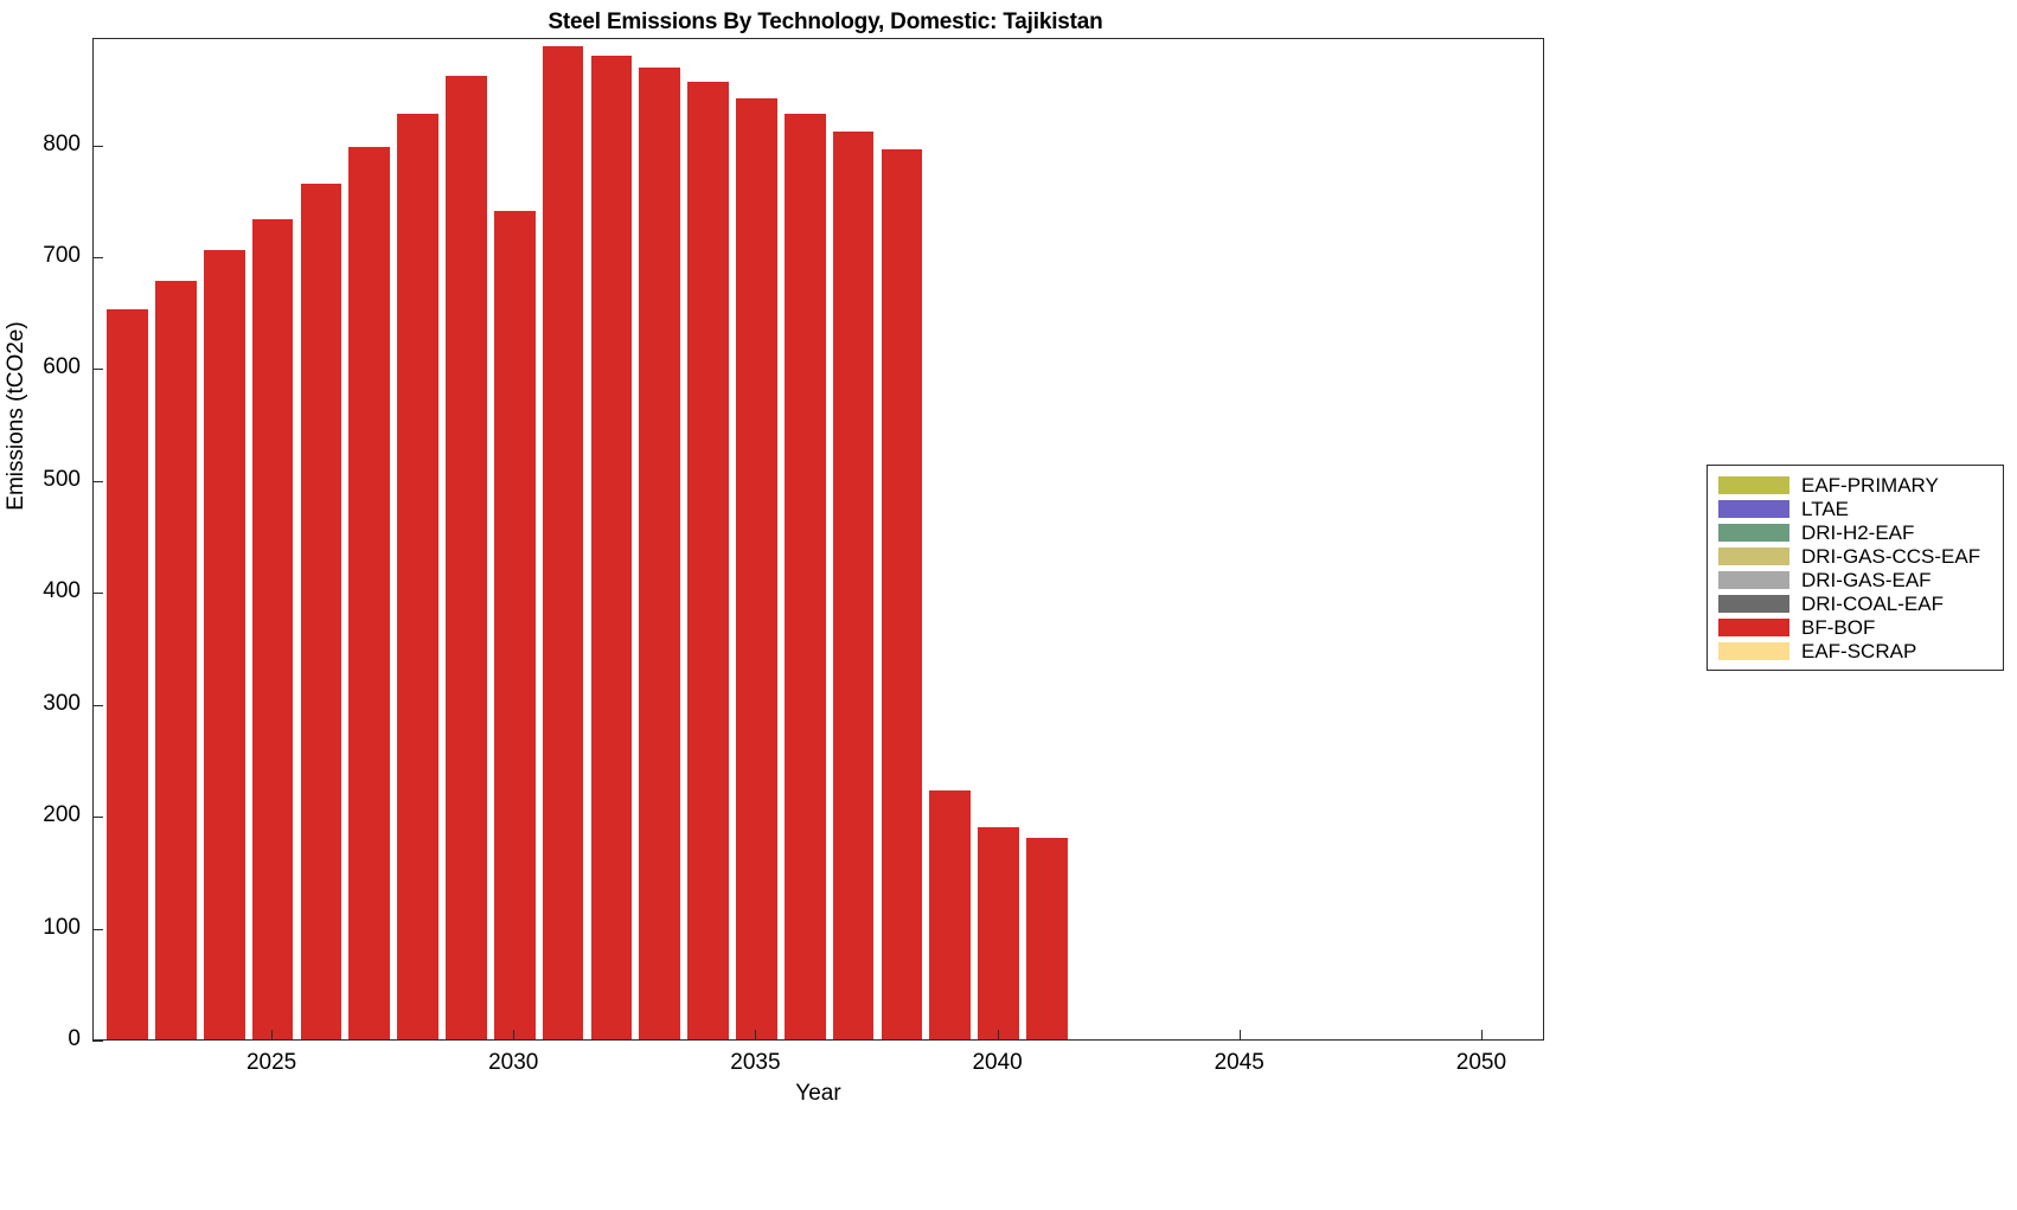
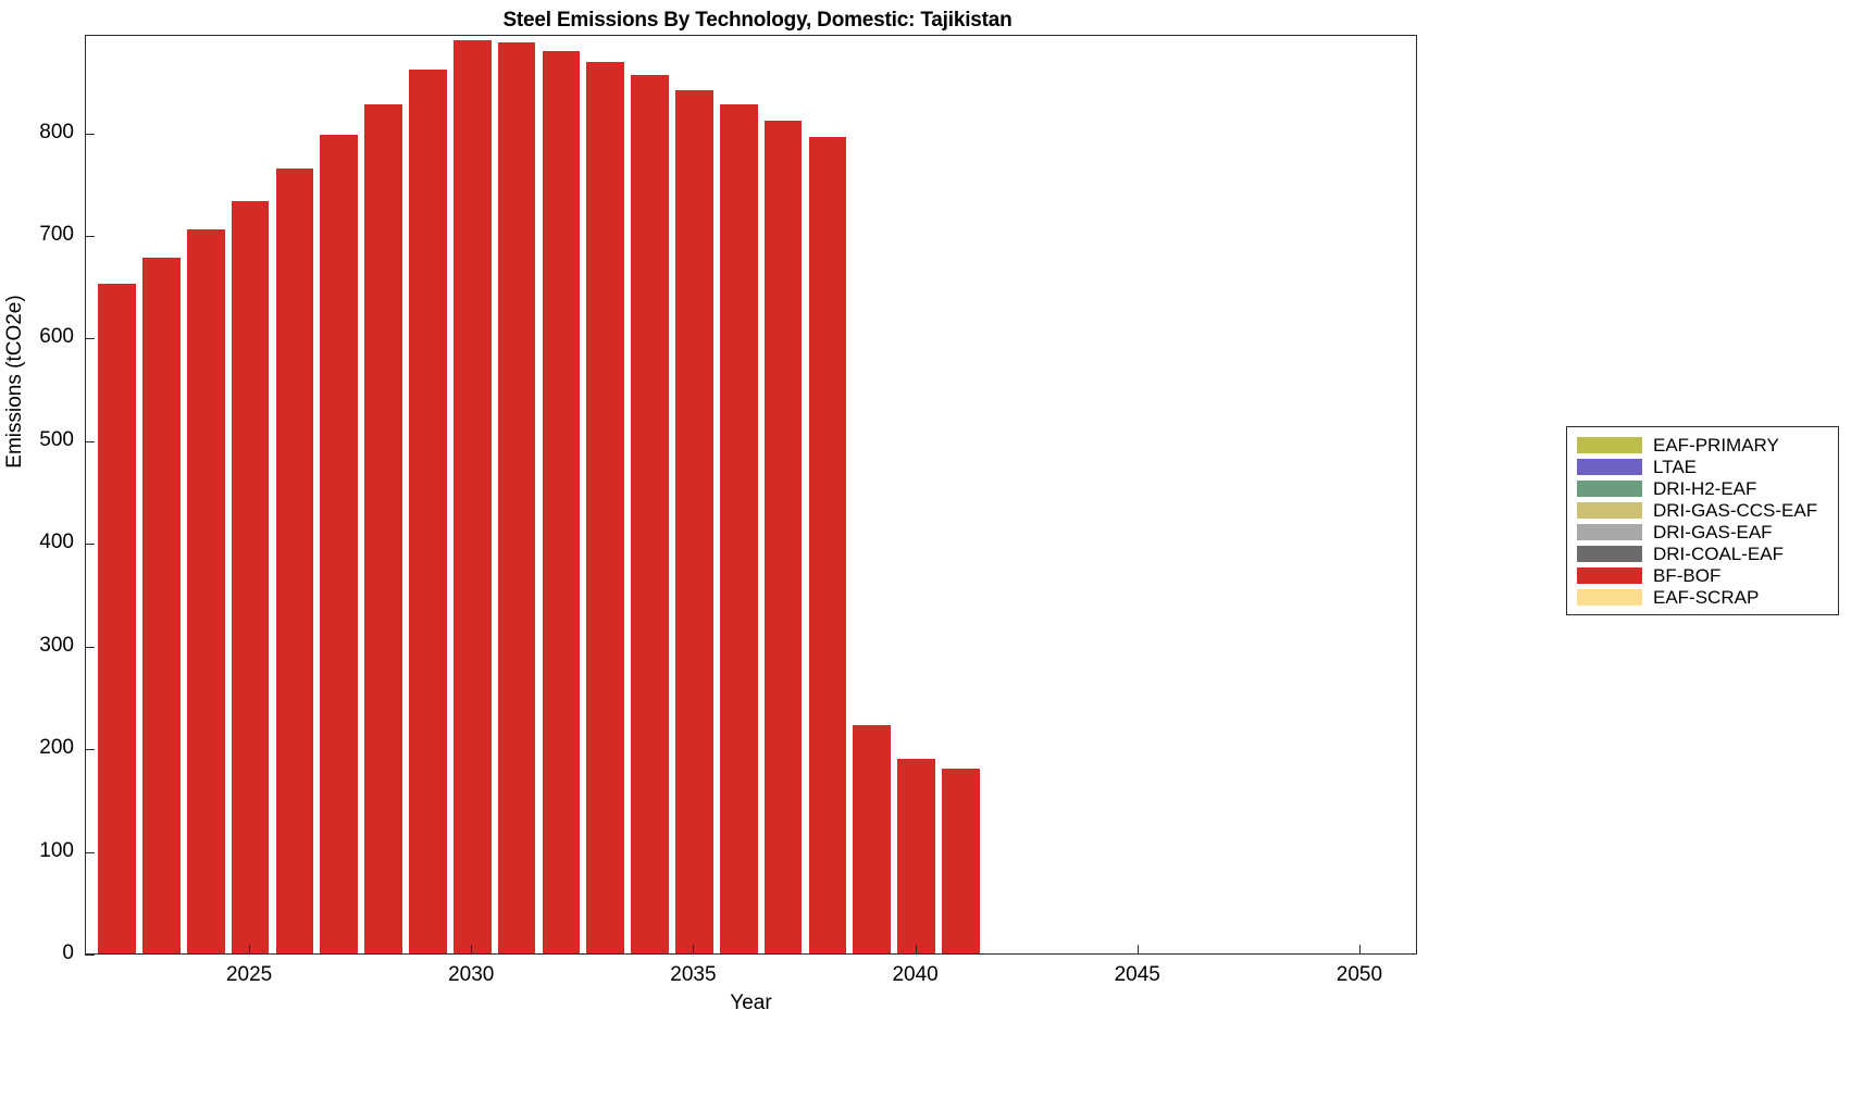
BF-BOF/2030: 740 -> 890
